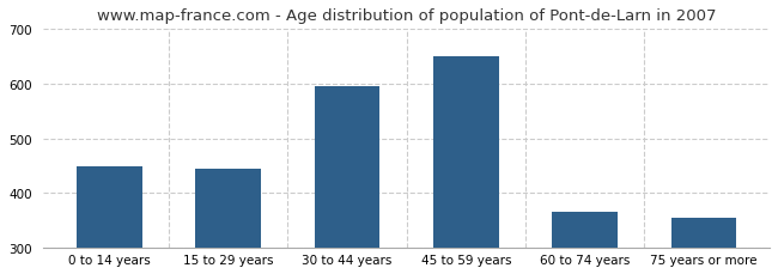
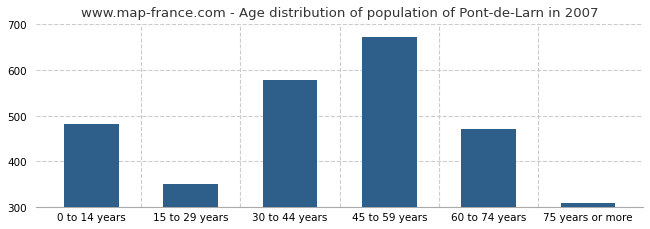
0 to 14 years: 450 -> 483
15 to 29 years: 445 -> 350
30 to 44 years: 595 -> 578
45 to 59 years: 650 -> 673
60 to 74 years: 365 -> 471
75 years or more: 355 -> 309
